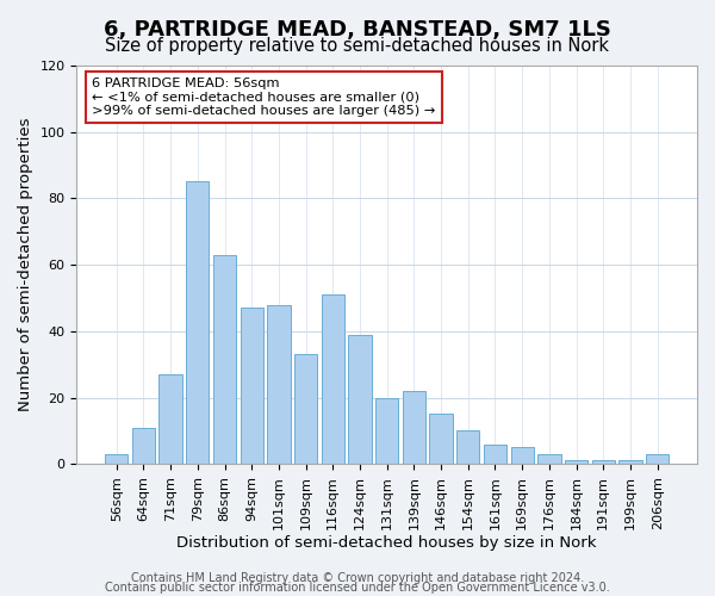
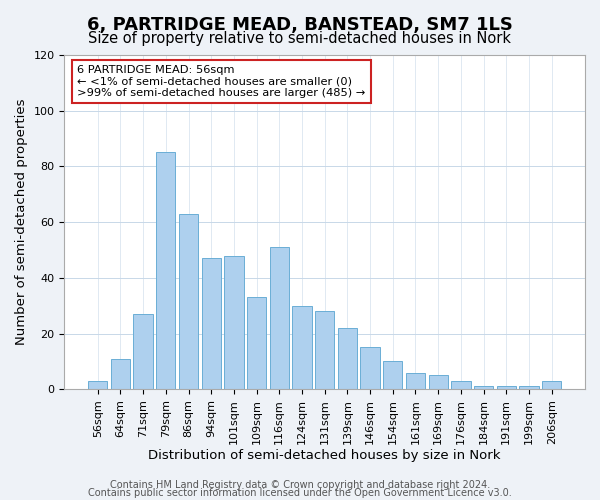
124sqm: 39 -> 30
131sqm: 20 -> 28
